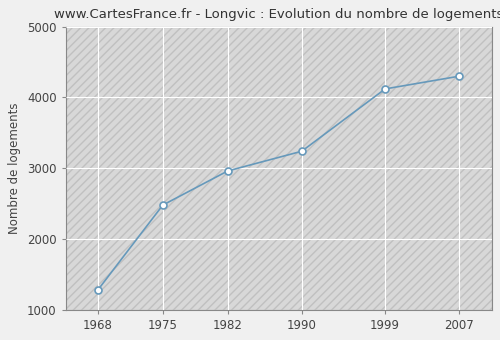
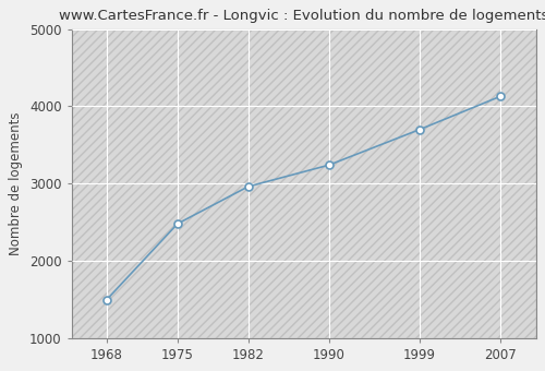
1968: 1280 -> 1500
1999: 4120 -> 3700
2007: 4300 -> 4130
